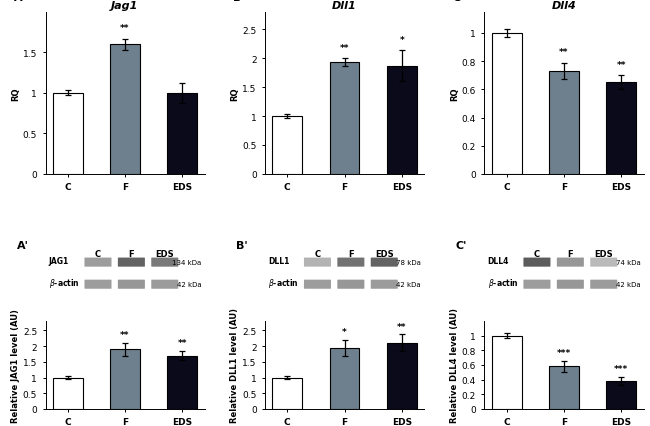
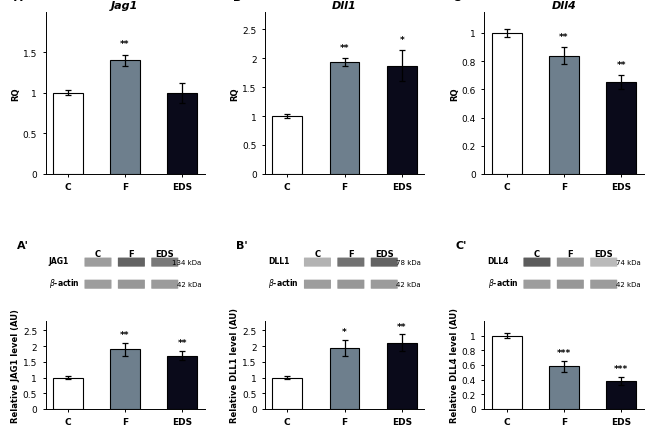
Jag1/F: 1.6 -> 1.4
Dll4/F: 0.73 -> 0.84
